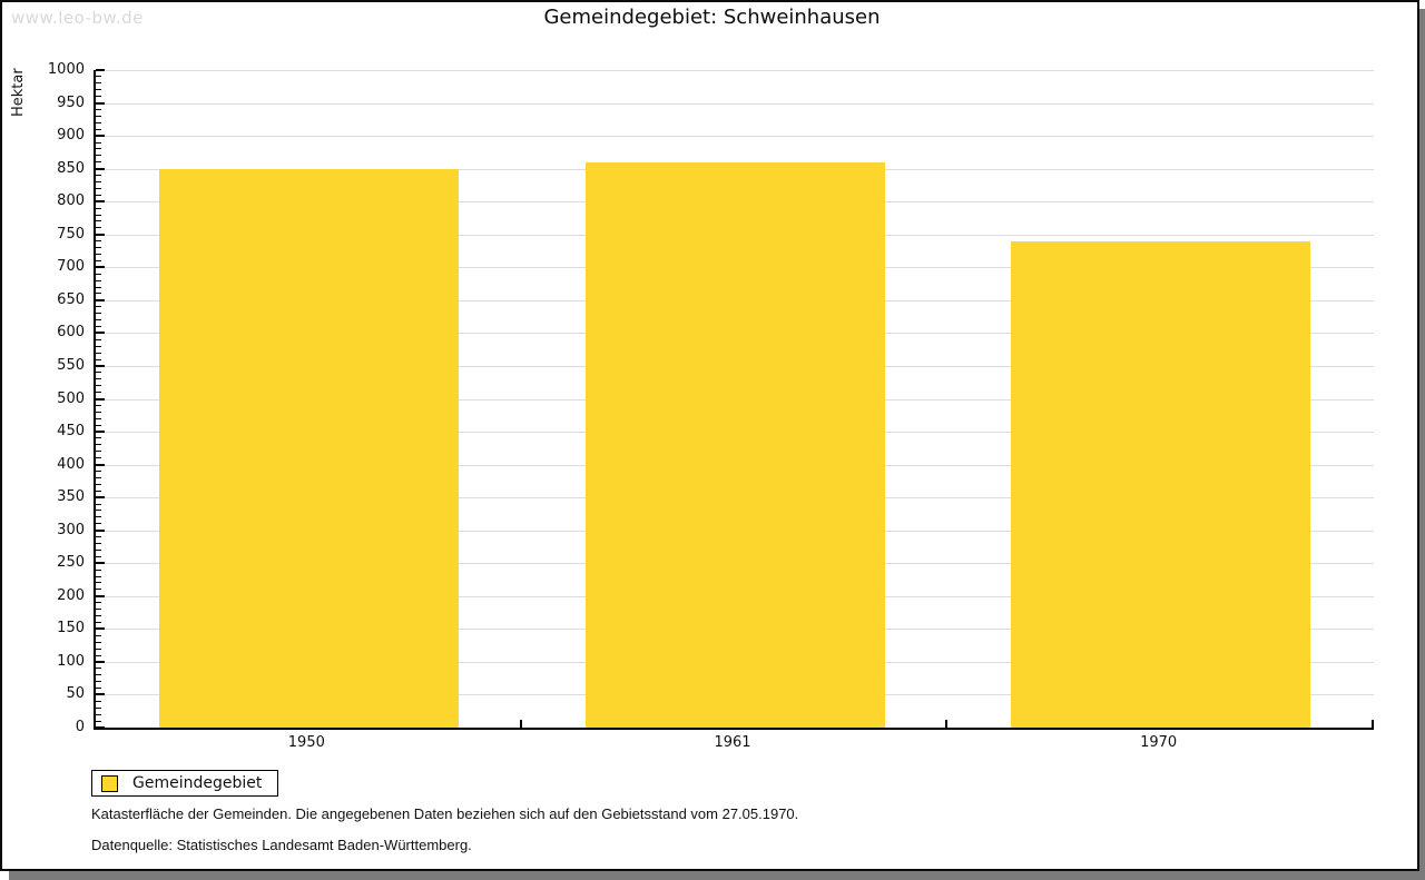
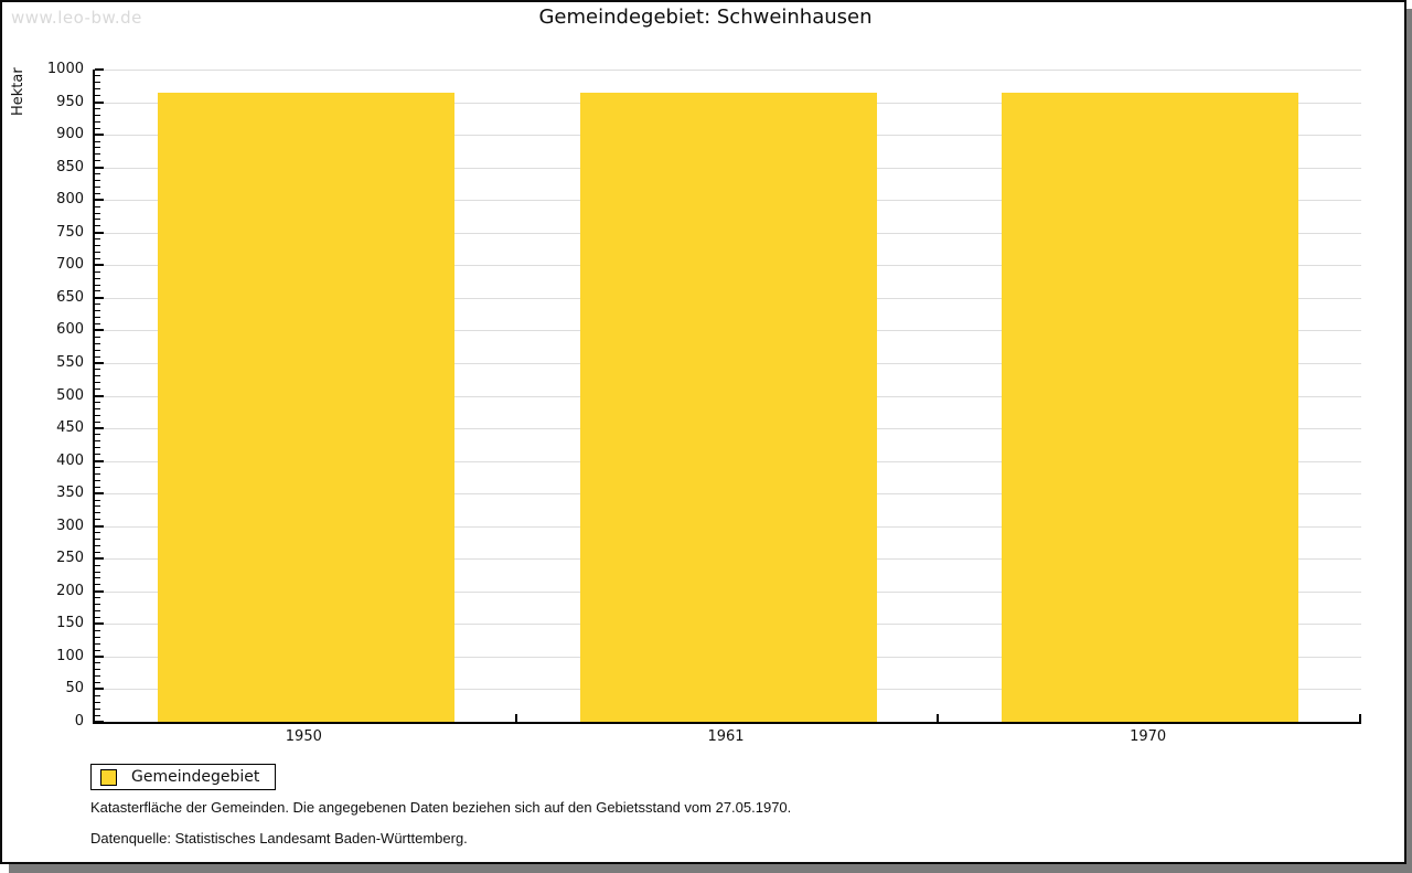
1950: 850 -> 960
1961: 860 -> 960
1970: 740 -> 960
